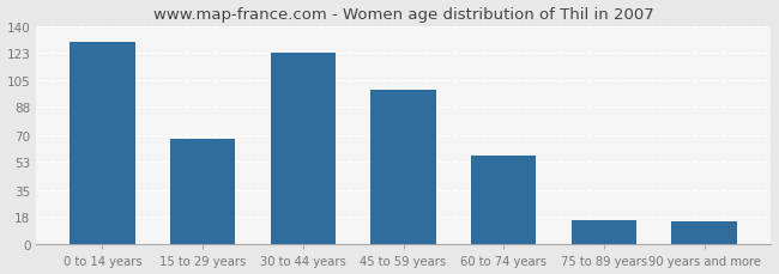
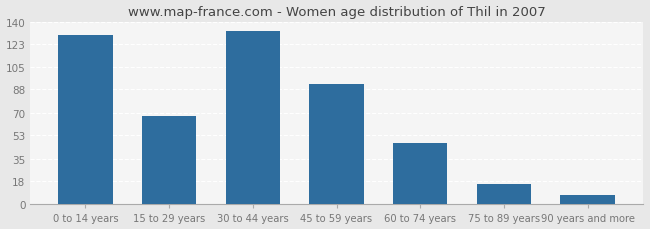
30 to 44 years: 123 -> 133
45 to 59 years: 99 -> 92
60 to 74 years: 57 -> 47
90 years and more: 15 -> 7
